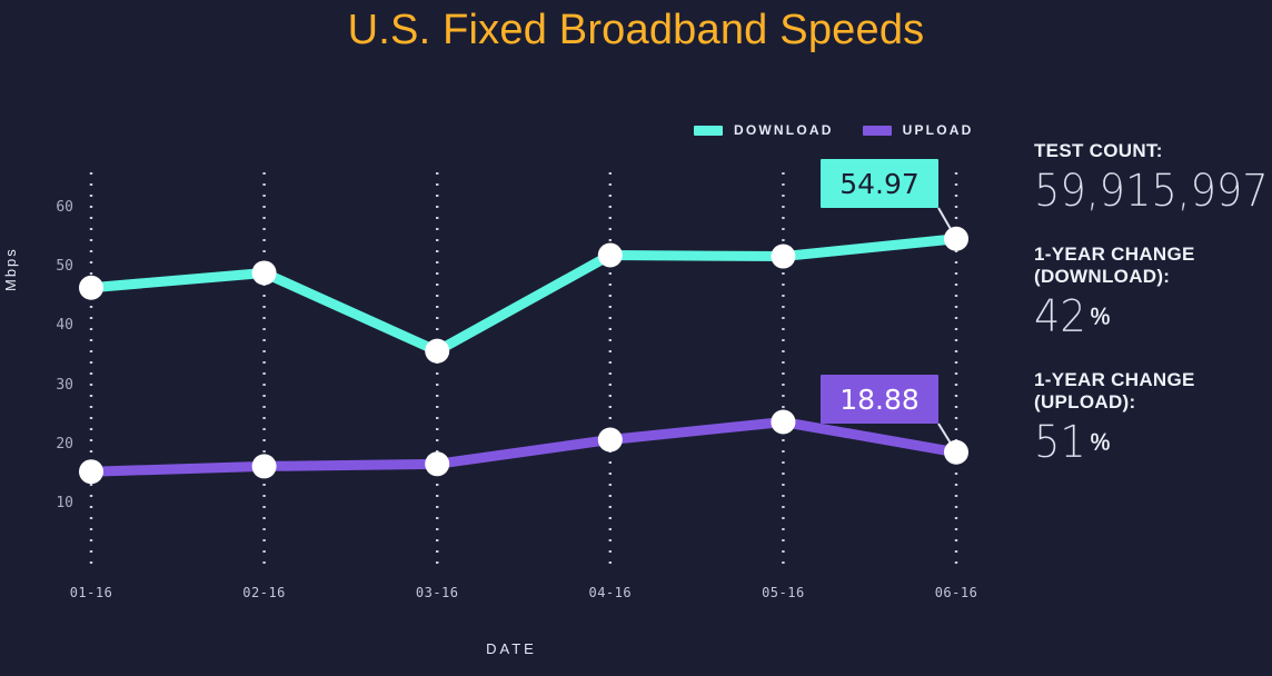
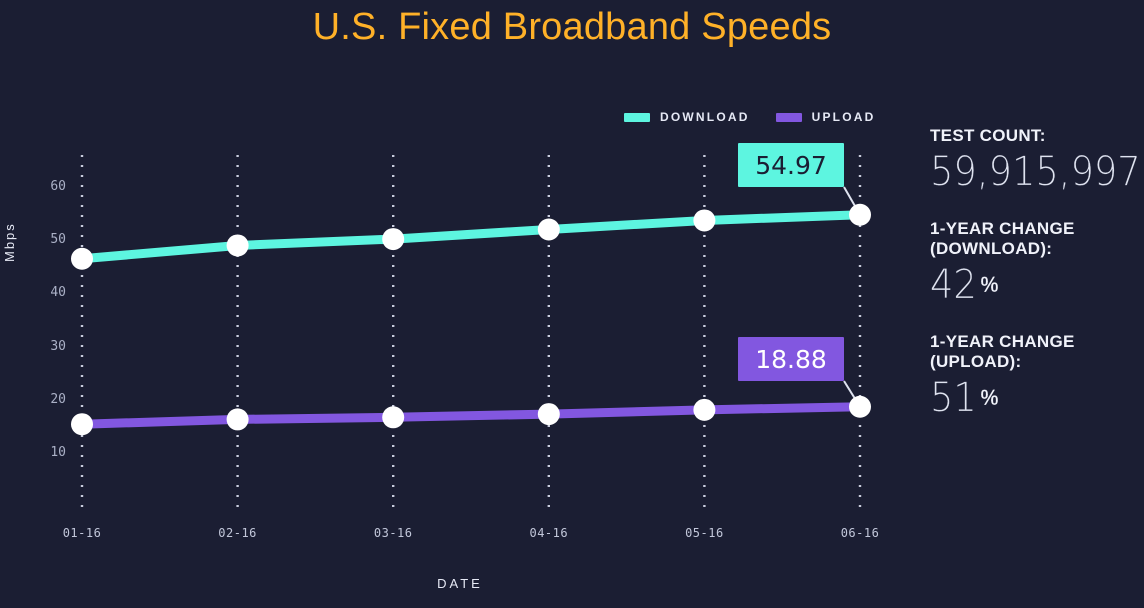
DOWNLOAD/03-16: 36 -> 50
UPLOAD/04-16: 21 -> 18
DOWNLOAD/05-16: 52 -> 54
UPLOAD/05-16: 24 -> 18
